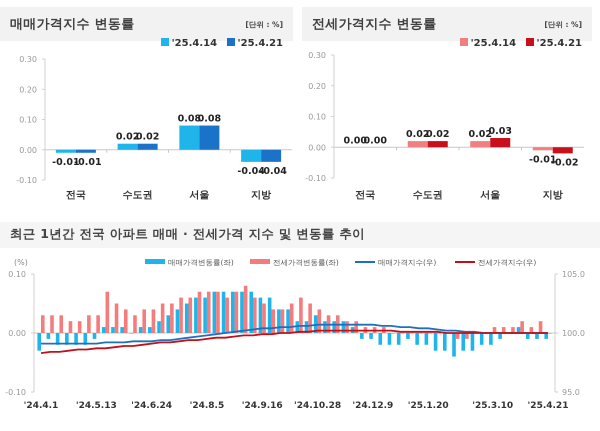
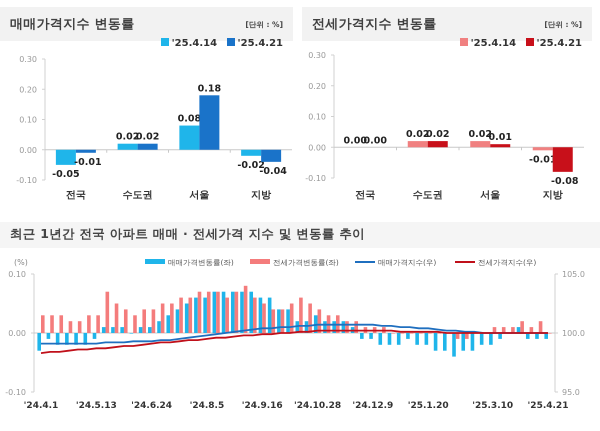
매매가격지수 변동률/'25.4.14/전국: -0.01 -> -0.05
매매가격지수 변동률/'25.4.21/서울: 0.08 -> 0.18
매매가격지수 변동률/'25.4.14/지방: -0.04 -> -0.02
전세가격지수 변동률/'25.4.21/서울: 0.03 -> 0.01
전세가격지수 변동률/'25.4.21/지방: -0.02 -> -0.08
